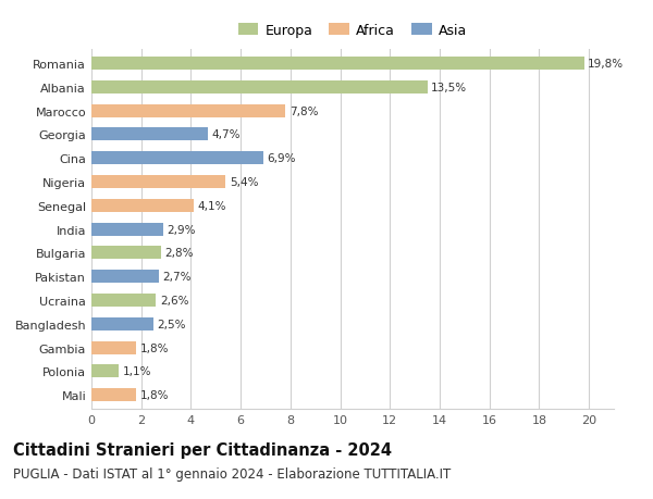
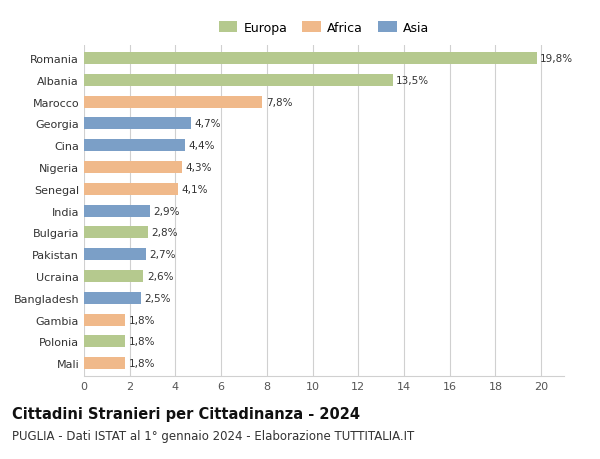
Cina: 6,9% -> 4,4%
Nigeria: 5,4% -> 4,3%
Polonia: 1,1% -> 1,8%
